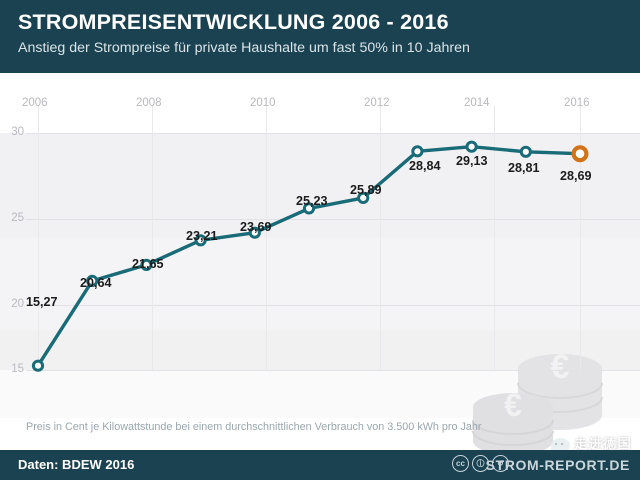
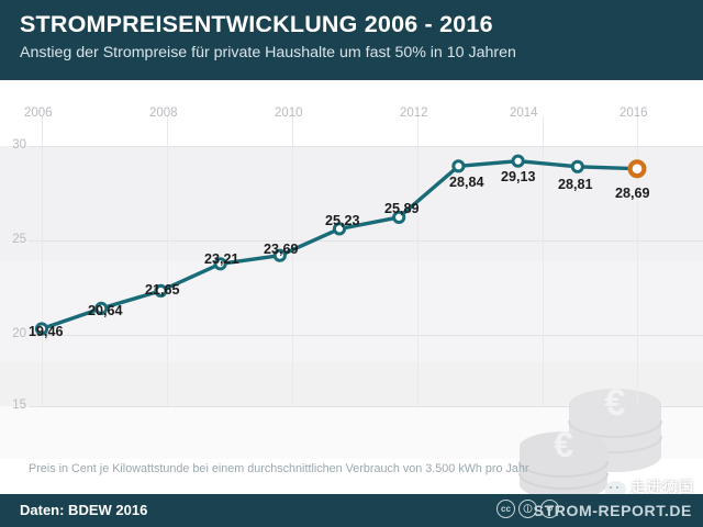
2006: 15,27 -> 19,46
